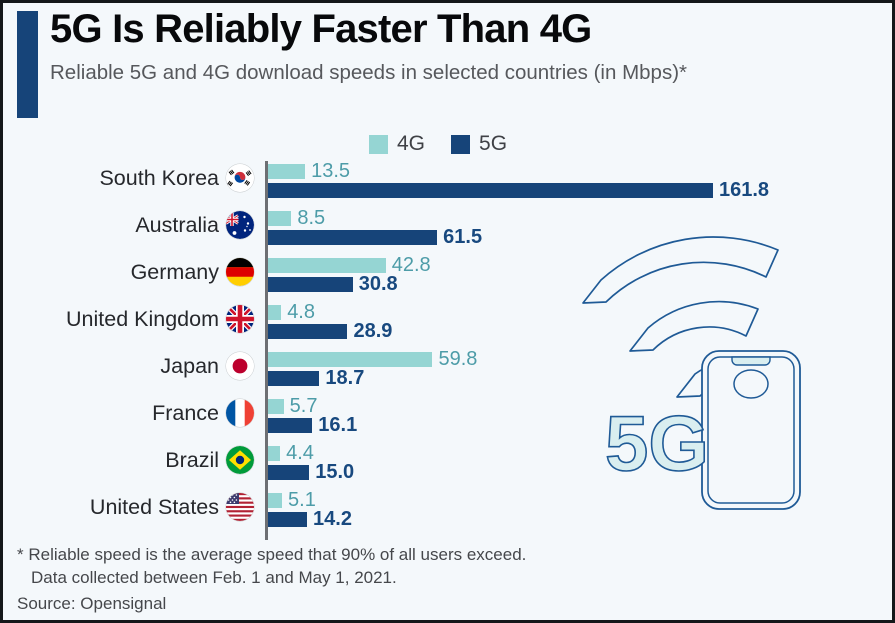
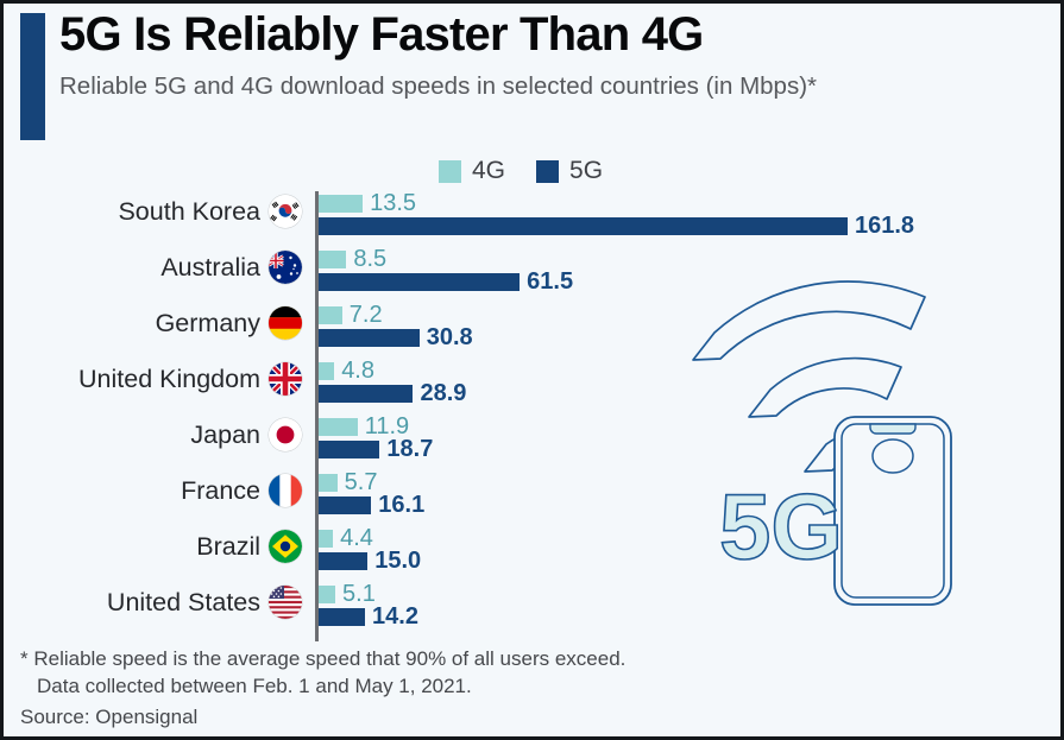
4G/Germany: 42.8 -> 7.2
4G/Japan: 59.8 -> 11.9
